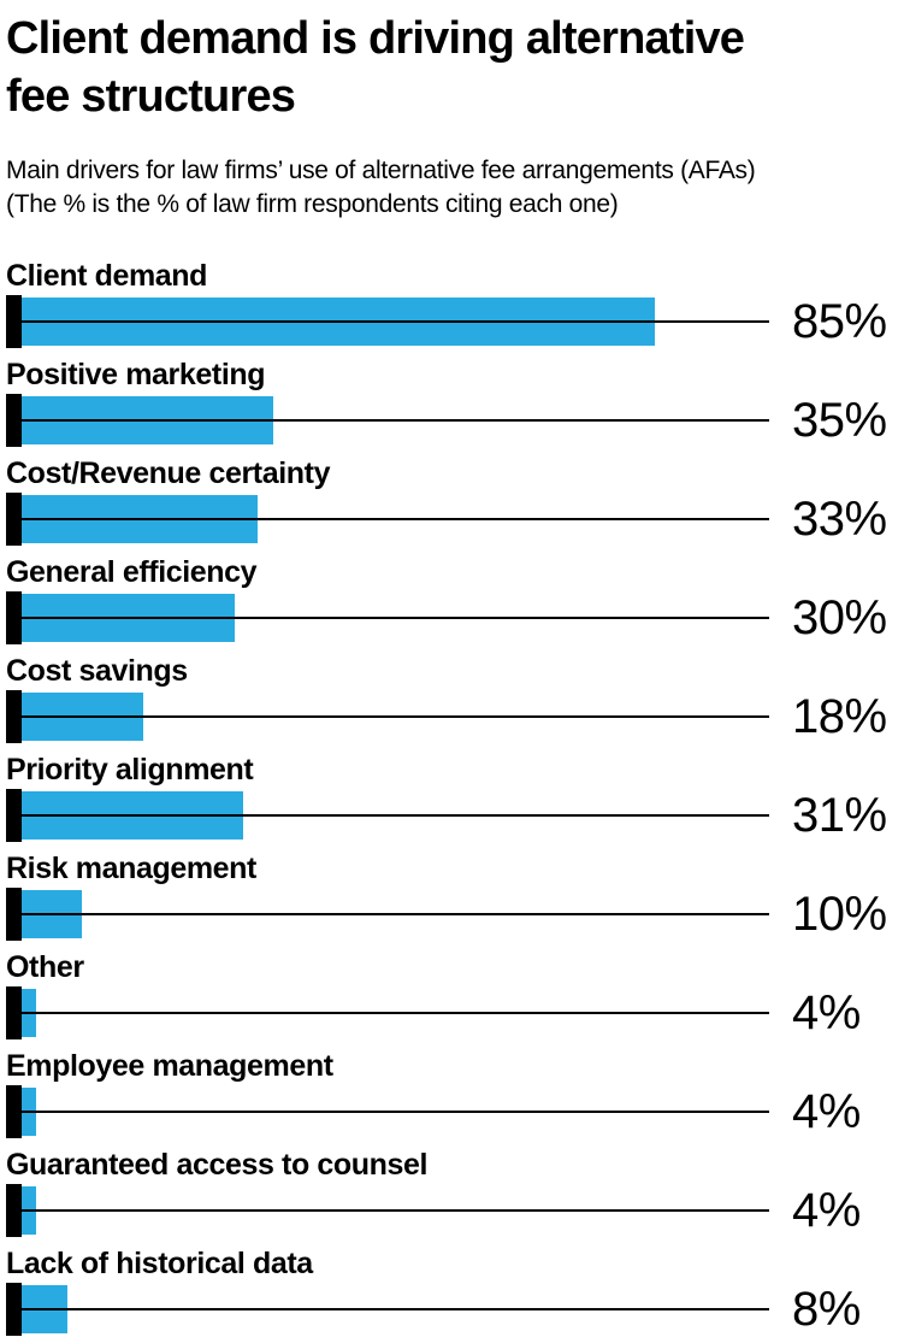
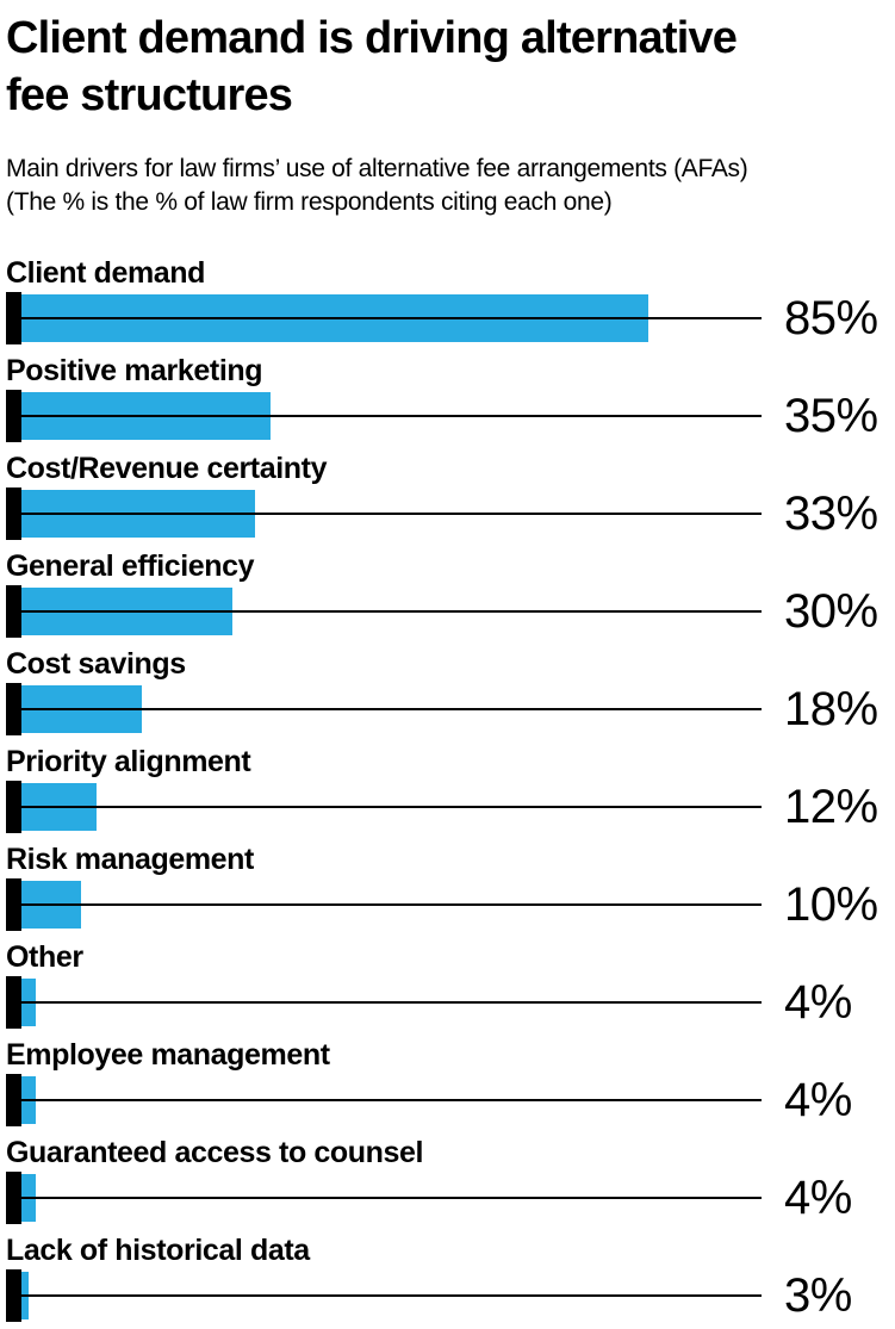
Priority alignment: 31% -> 12%
Lack of historical data: 8% -> 3%
